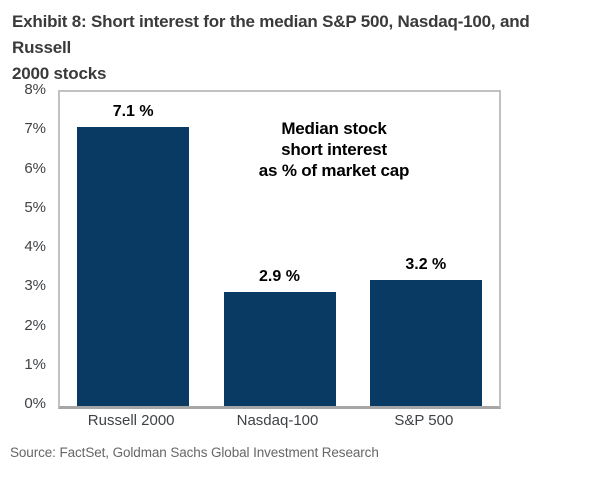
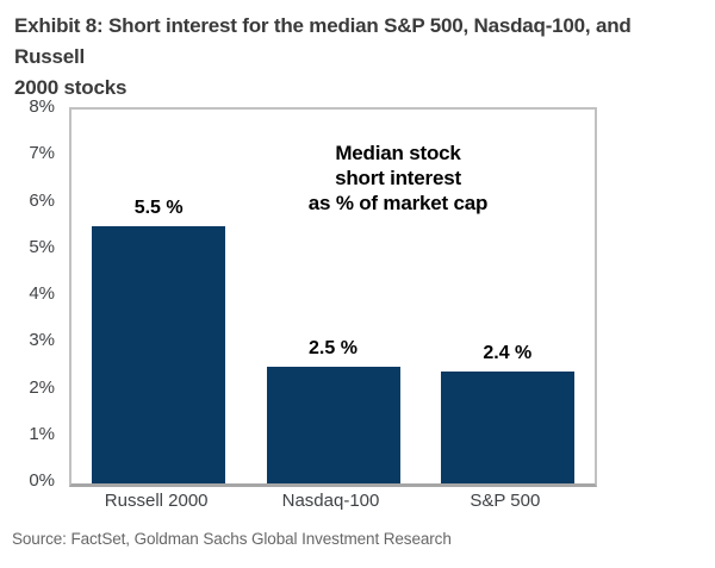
Russell 2000: 7.1 -> 5.5
Nasdaq-100: 2.9 -> 2.5
S&P 500: 3.2 -> 2.4
